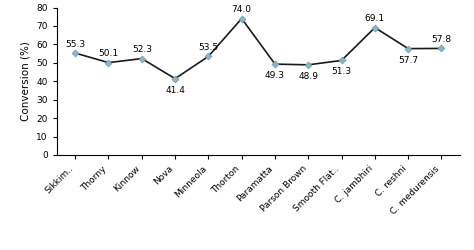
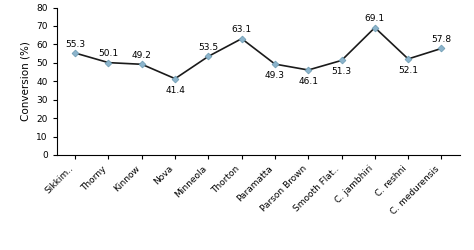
Kinnow: 52.3 -> 49.2
Thorton: 74.0 -> 63.1
Parson Brown: 48.9 -> 46.1
C. reshni: 57.7 -> 52.1
